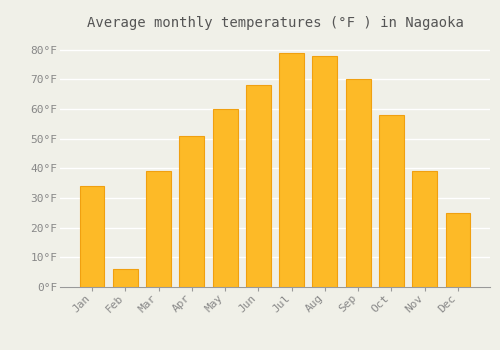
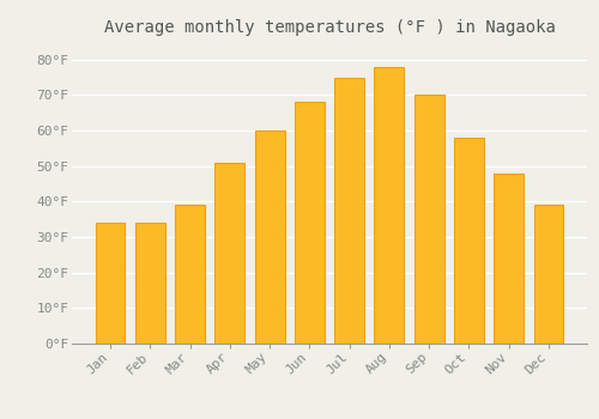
Feb: 6°F -> 34°F
Jul: 79°F -> 75°F
Nov: 39°F -> 48°F
Dec: 25°F -> 39°F
